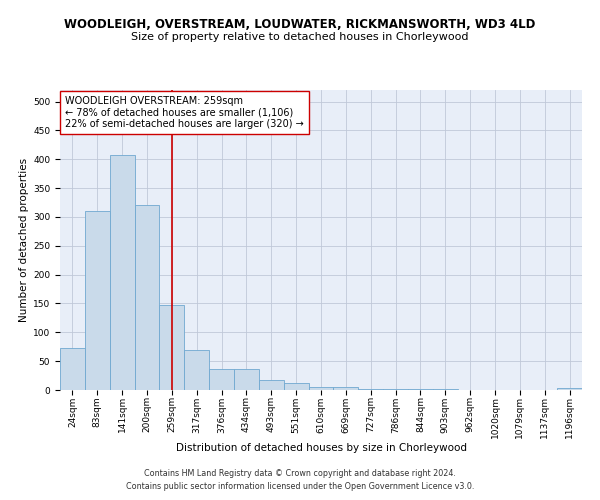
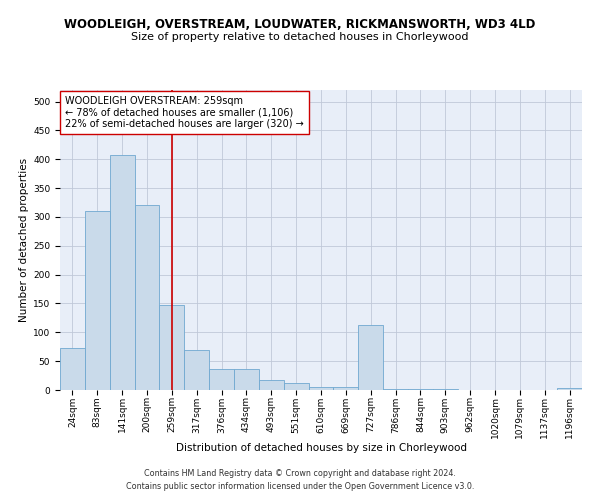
727sqm: 2 -> 112
